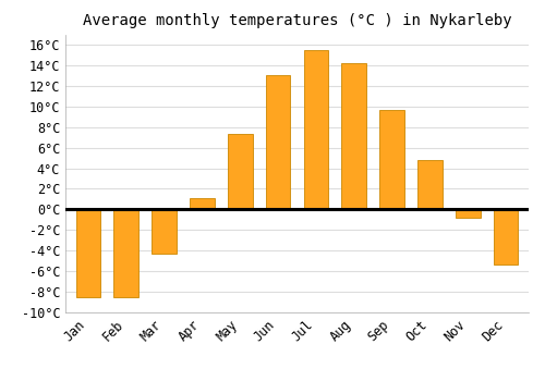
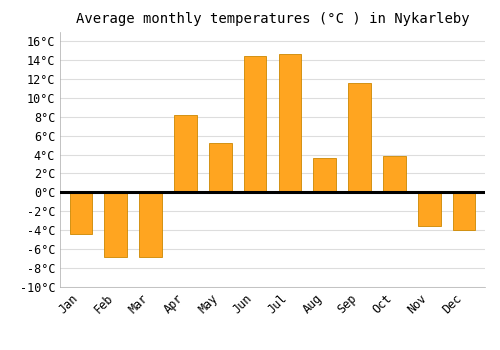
Jan: -8.5°C -> -4.4°C
Feb: -8.5°C -> -6.8°C
Mar: -4.3°C -> -6.8°C
Apr: 1.1°C -> 8.2°C
May: 7.3°C -> 5.2°C
Jun: 13.0°C -> 14.4°C
Jul: 15.5°C -> 14.6°C
Aug: 14.2°C -> 3.6°C
Sep: 9.7°C -> 11.6°C
Oct: 4.8°C -> 3.8°C
Nov: -0.8°C -> -3.6°C
Dec: -5.3°C -> -4.0°C
